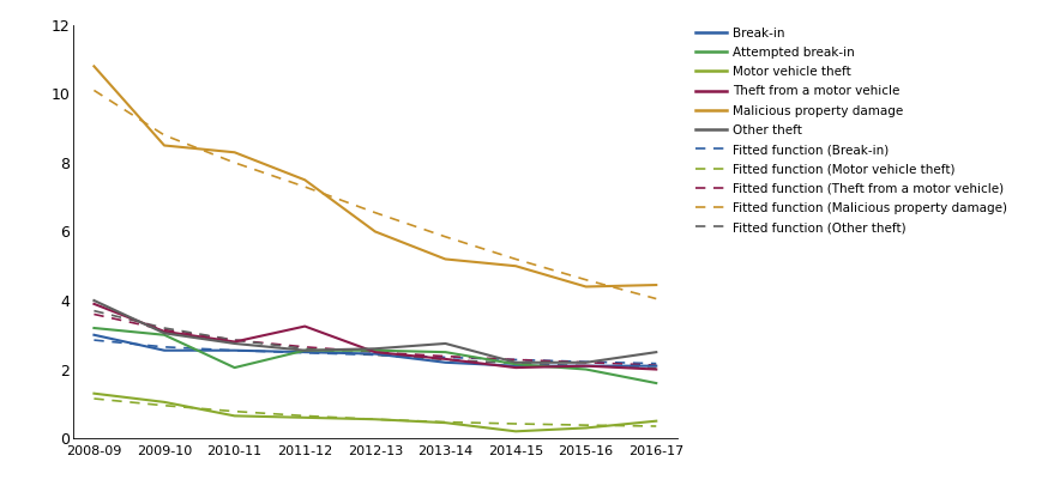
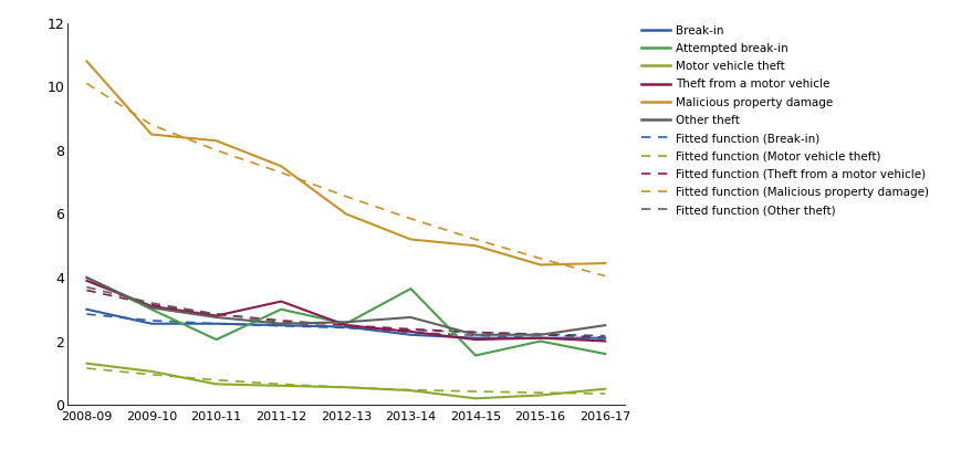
Attempted break-in/2008-09: 3.20 -> 4.00
Attempted break-in/2011-12: 2.55 -> 3.00
Attempted break-in/2013-14: 2.50 -> 3.65
Attempted break-in/2014-15: 2.15 -> 1.55
